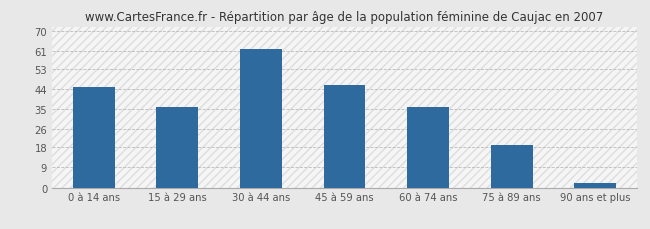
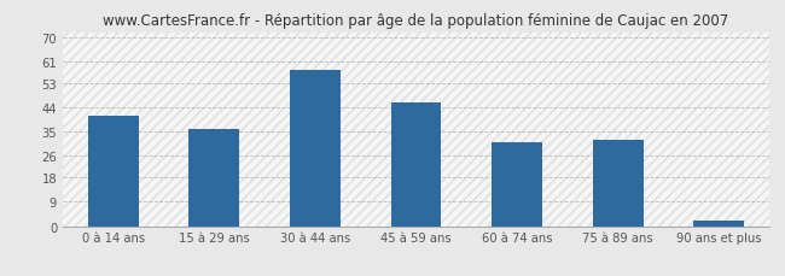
0 à 14 ans: 45 -> 41
30 à 44 ans: 62 -> 58
60 à 74 ans: 36 -> 31
75 à 89 ans: 19 -> 32
